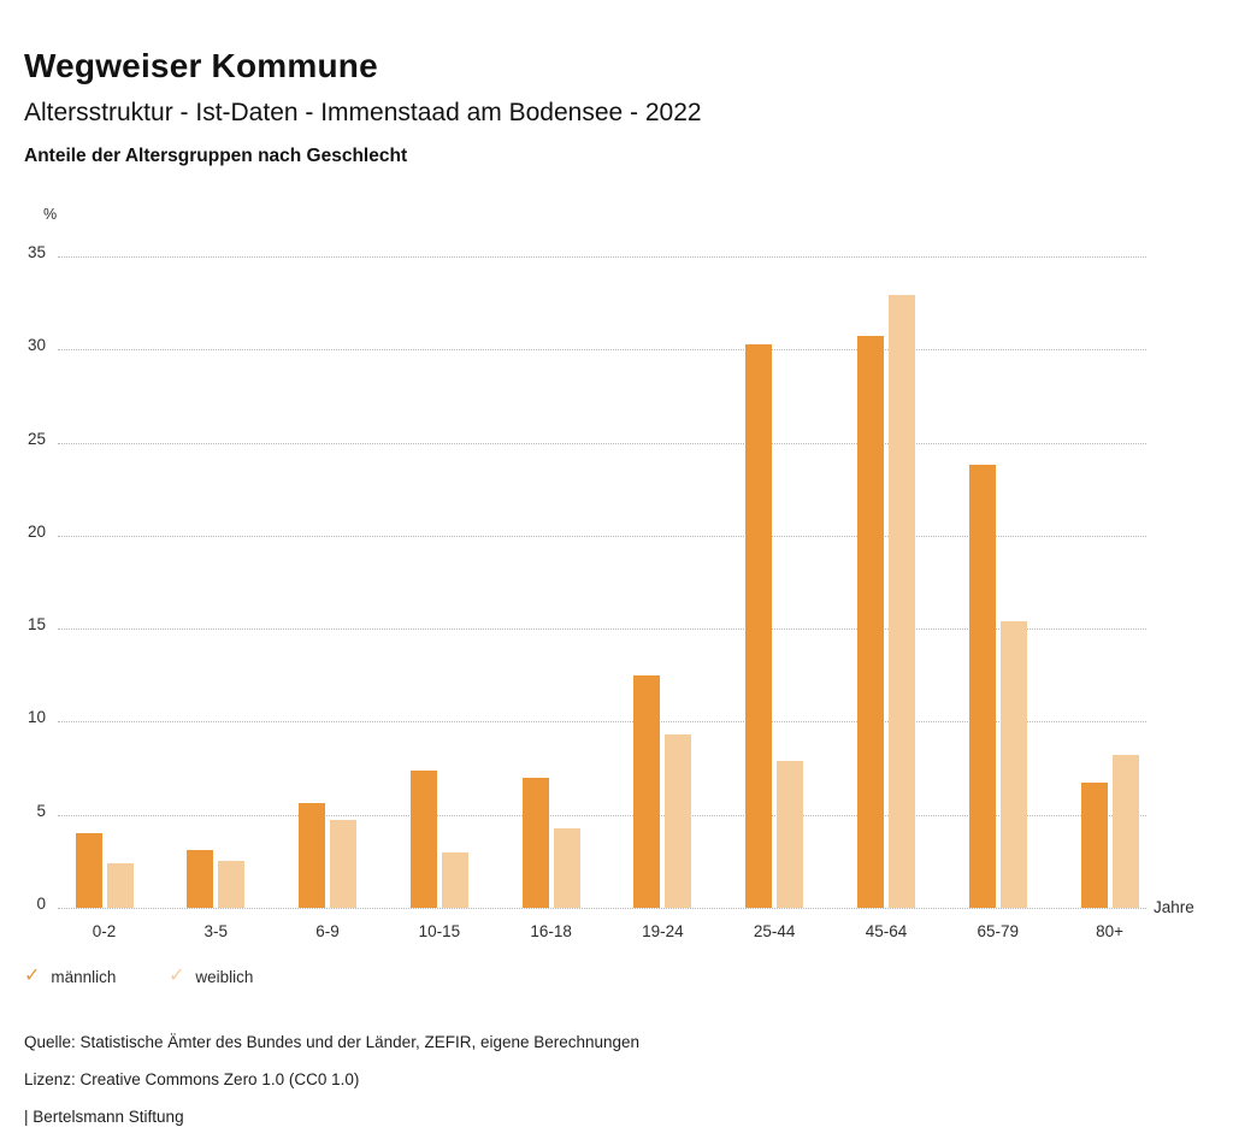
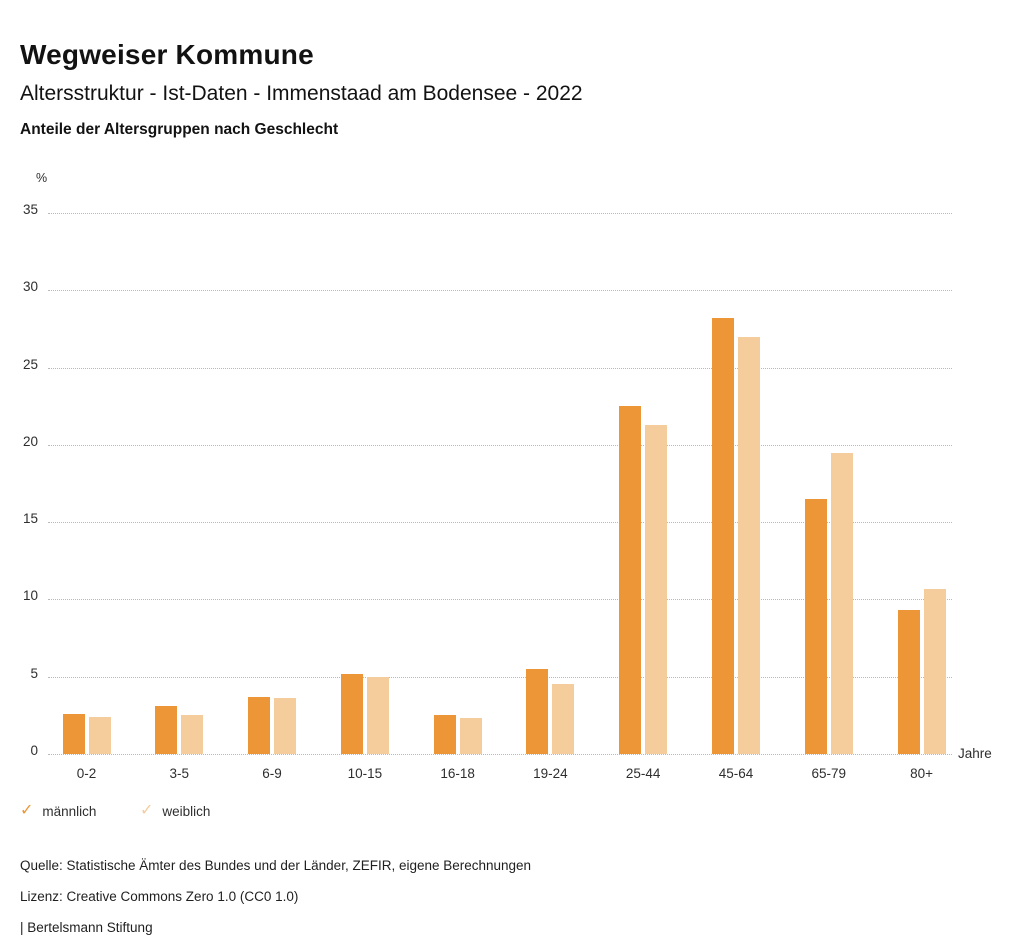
männlich/0-2: 4.0 -> 2.6
männlich/6-9: 5.6 -> 3.7
weiblich/6-9: 4.7 -> 3.6
männlich/10-15: 7.4 -> 5.2
weiblich/10-15: 3.0 -> 5.0
männlich/16-18: 7.0 -> 2.5
weiblich/16-18: 4.3 -> 2.3
männlich/19-24: 12.5 -> 5.5
weiblich/19-24: 9.3 -> 4.5
männlich/25-44: 30.3 -> 22.5
weiblich/25-44: 7.9 -> 21.3
männlich/45-64: 30.7 -> 28.2
weiblich/45-64: 32.9 -> 27.0
männlich/65-79: 23.8 -> 16.5
weiblich/65-79: 15.4 -> 19.5
männlich/80+: 6.7 -> 9.3
weiblich/80+: 8.2 -> 10.7
